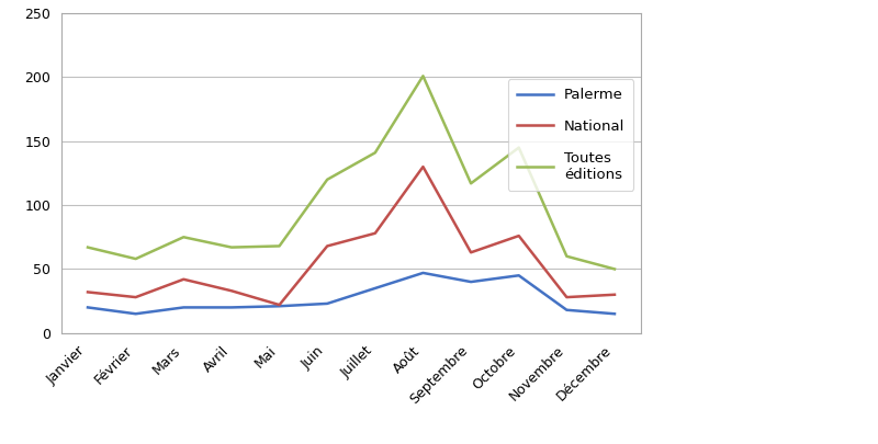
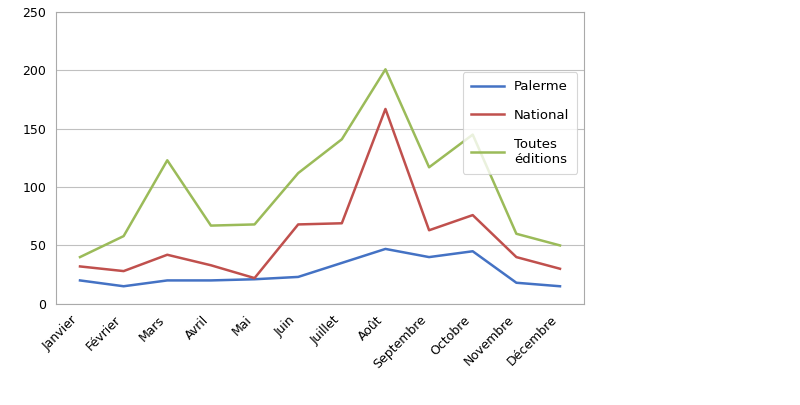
Toutes éditions/Janvier: 67 -> 40
Toutes éditions/Mars: 75 -> 123
Toutes éditions/Juin: 120 -> 112
National/Juillet: 78 -> 69
National/Août: 130 -> 167
National/Novembre: 28 -> 40
